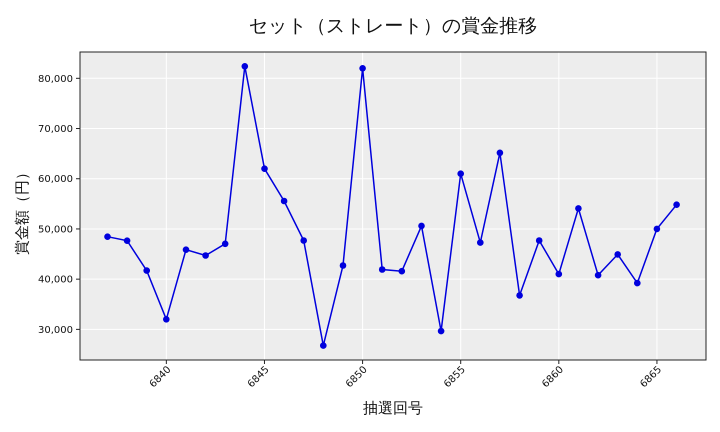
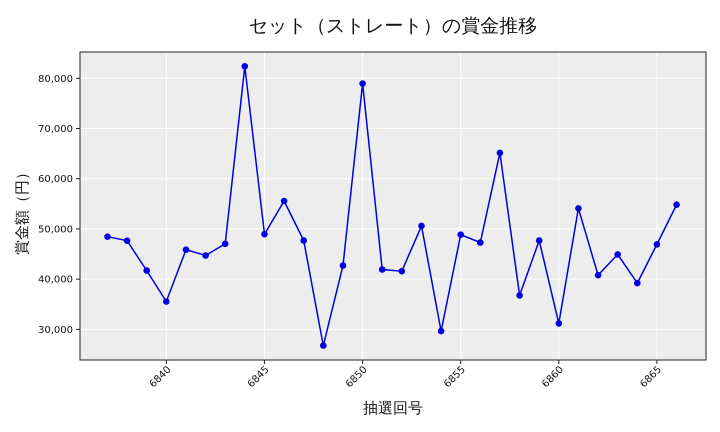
6840: 32000 -> 36000
6845: 62000 -> 49000
6850: 82000 -> 79000
6855: 61000 -> 49000
6860: 41000 -> 31000
6865: 50000 -> 47000
